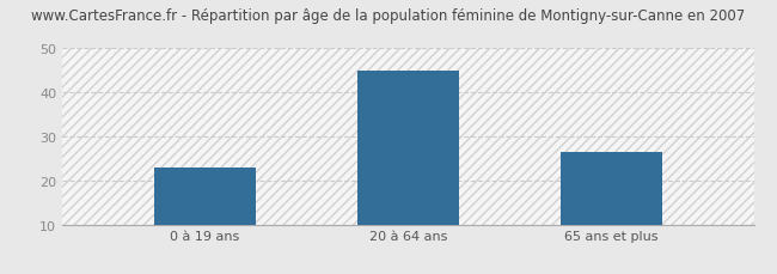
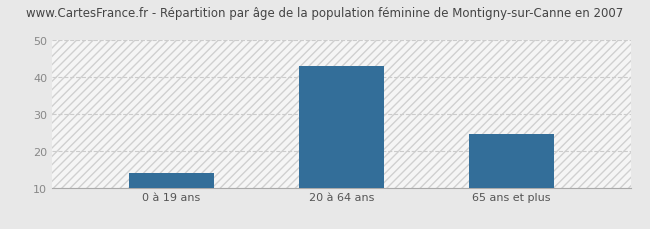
0 à 19 ans: 23.0 -> 14.0
20 à 64 ans: 45.0 -> 43.0
65 ans et plus: 26.5 -> 24.5
